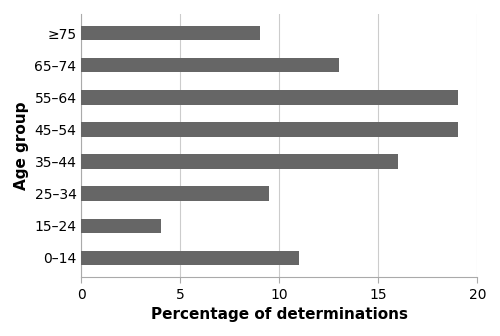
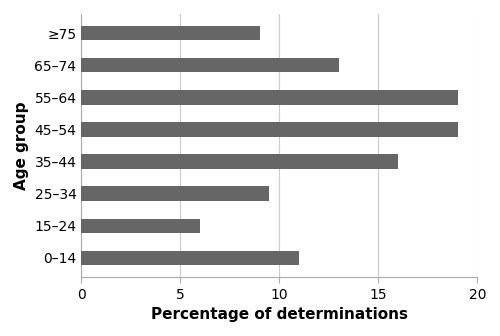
15–24: 4.0 -> 6.0
